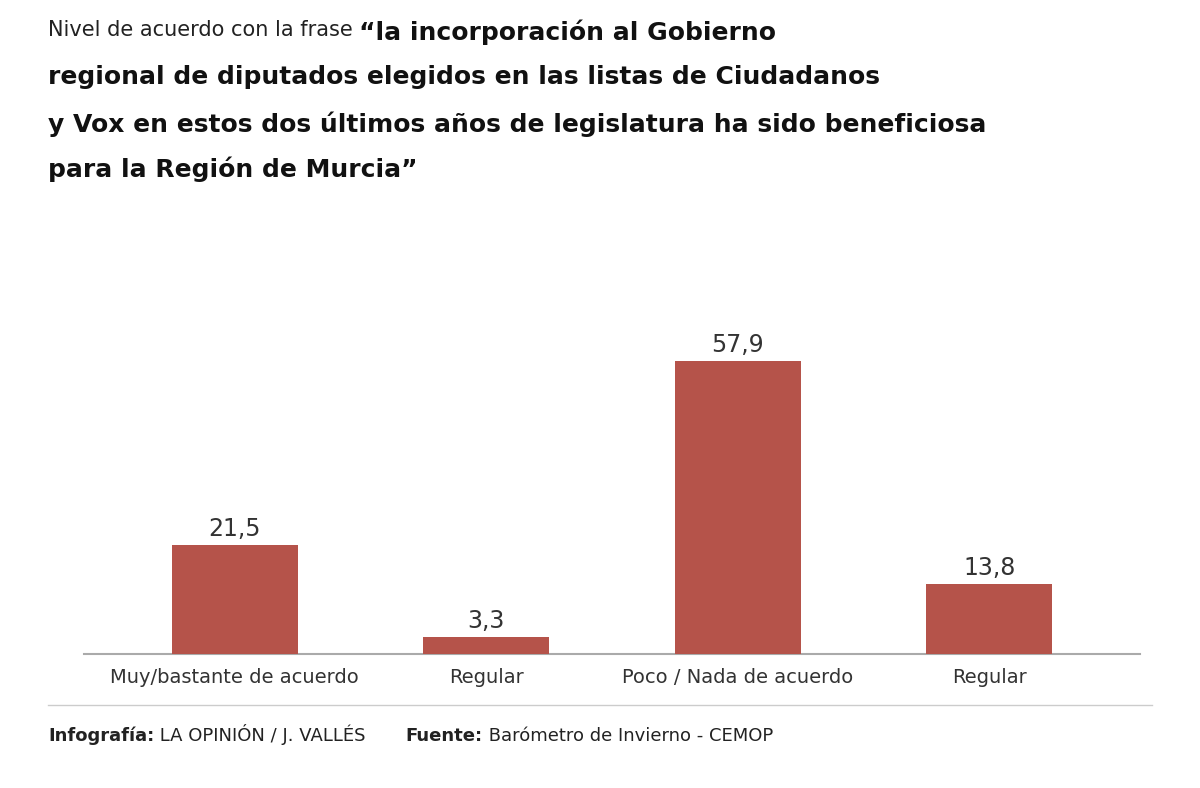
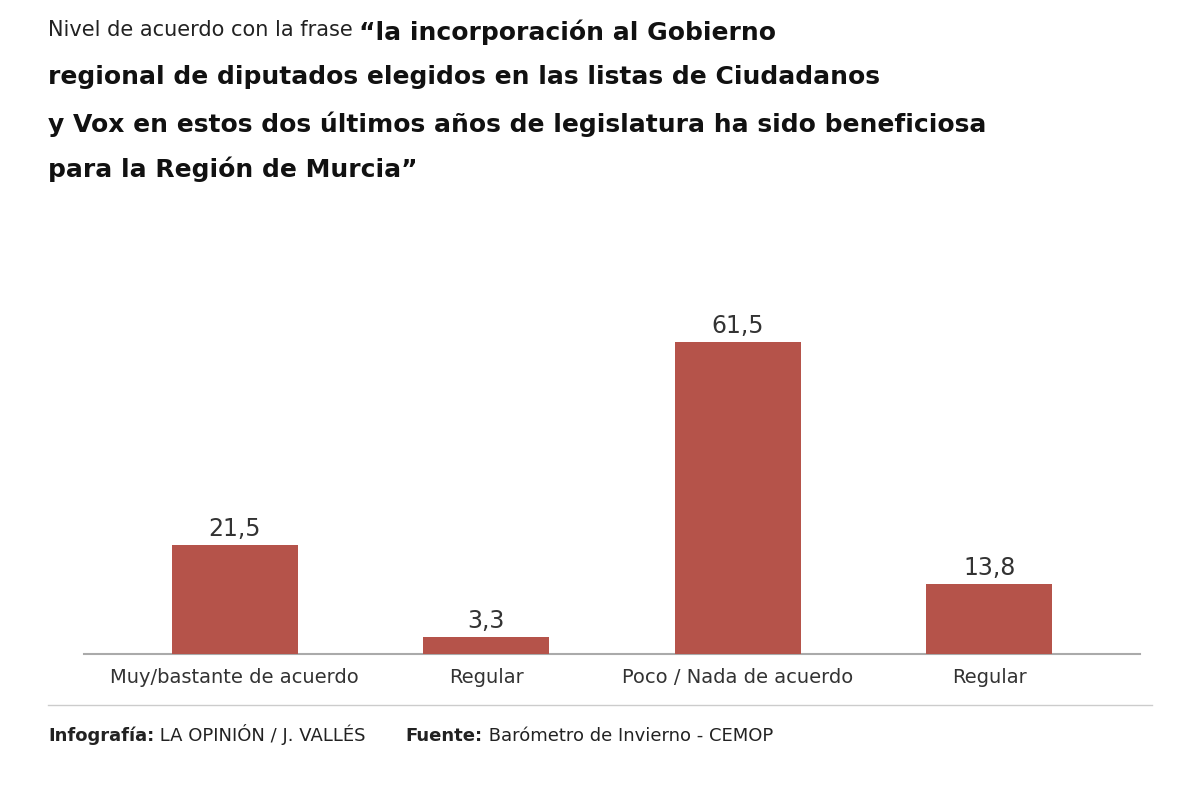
Poco / Nada de acuerdo: 57,9 -> 61,5
